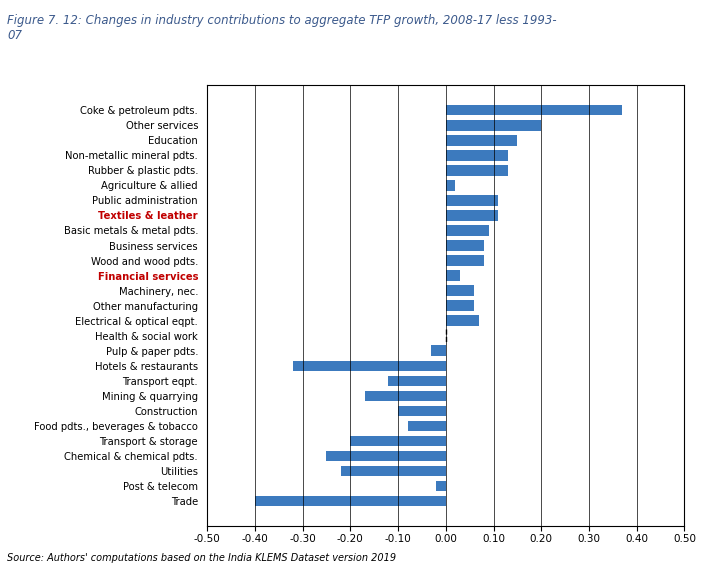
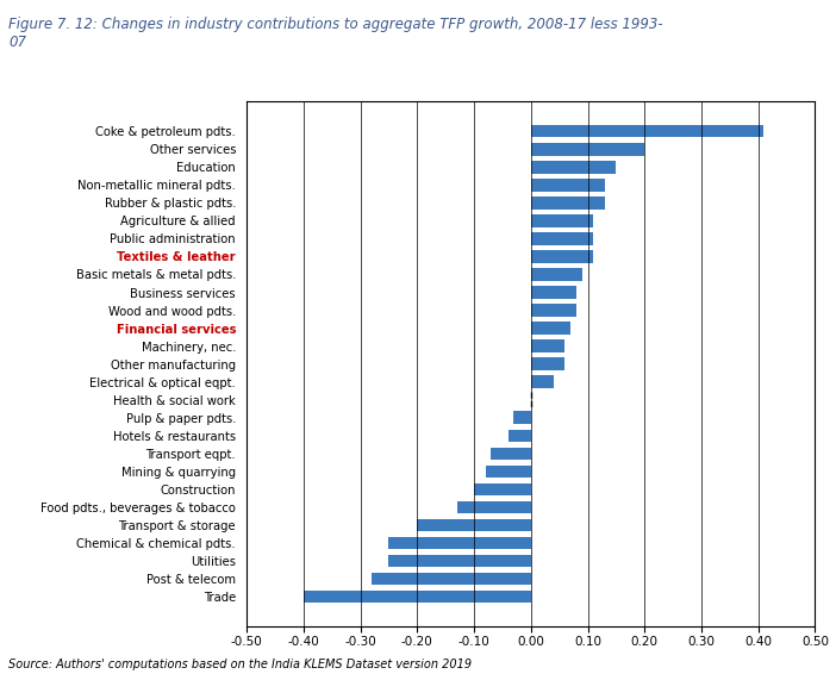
Coke & petroleum pdts.: 0.37 -> 0.41
Agriculture & allied: 0.02 -> 0.11
Financial services: 0.03 -> 0.07
Electrical & optical eqpt.: 0.07 -> 0.04
Hotels & restaurants: -0.32 -> -0.04
Transport eqpt.: -0.12 -> -0.07
Mining & quarrying: -0.17 -> -0.08
Food pdts., beverages & tobacco: -0.08 -> -0.13
Utilities: -0.22 -> -0.25
Post & telecom: -0.02 -> -0.28
